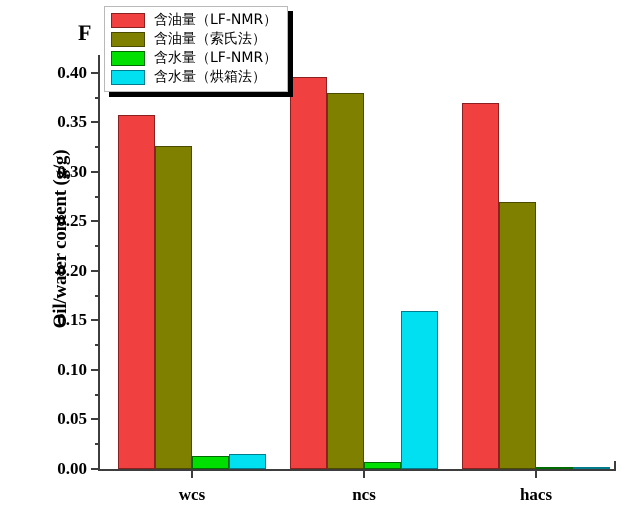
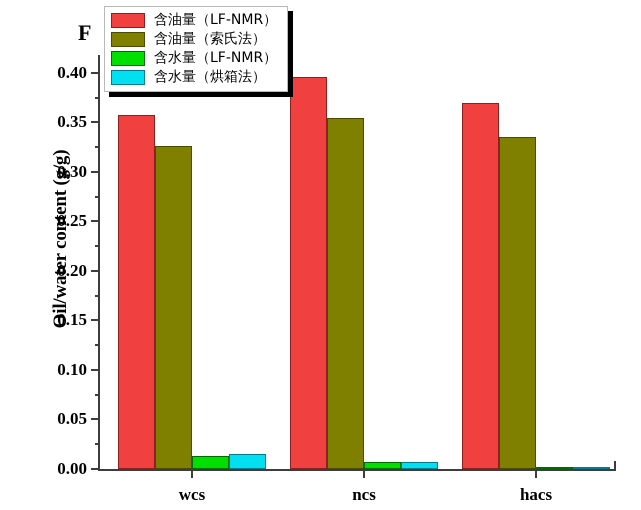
含油量（索氏法）/ncs: 0.38 -> 0.35
含水量（烘箱法）/ncs: 0.16 -> 0.01
含油量（索氏法）/hacs: 0.27 -> 0.34
